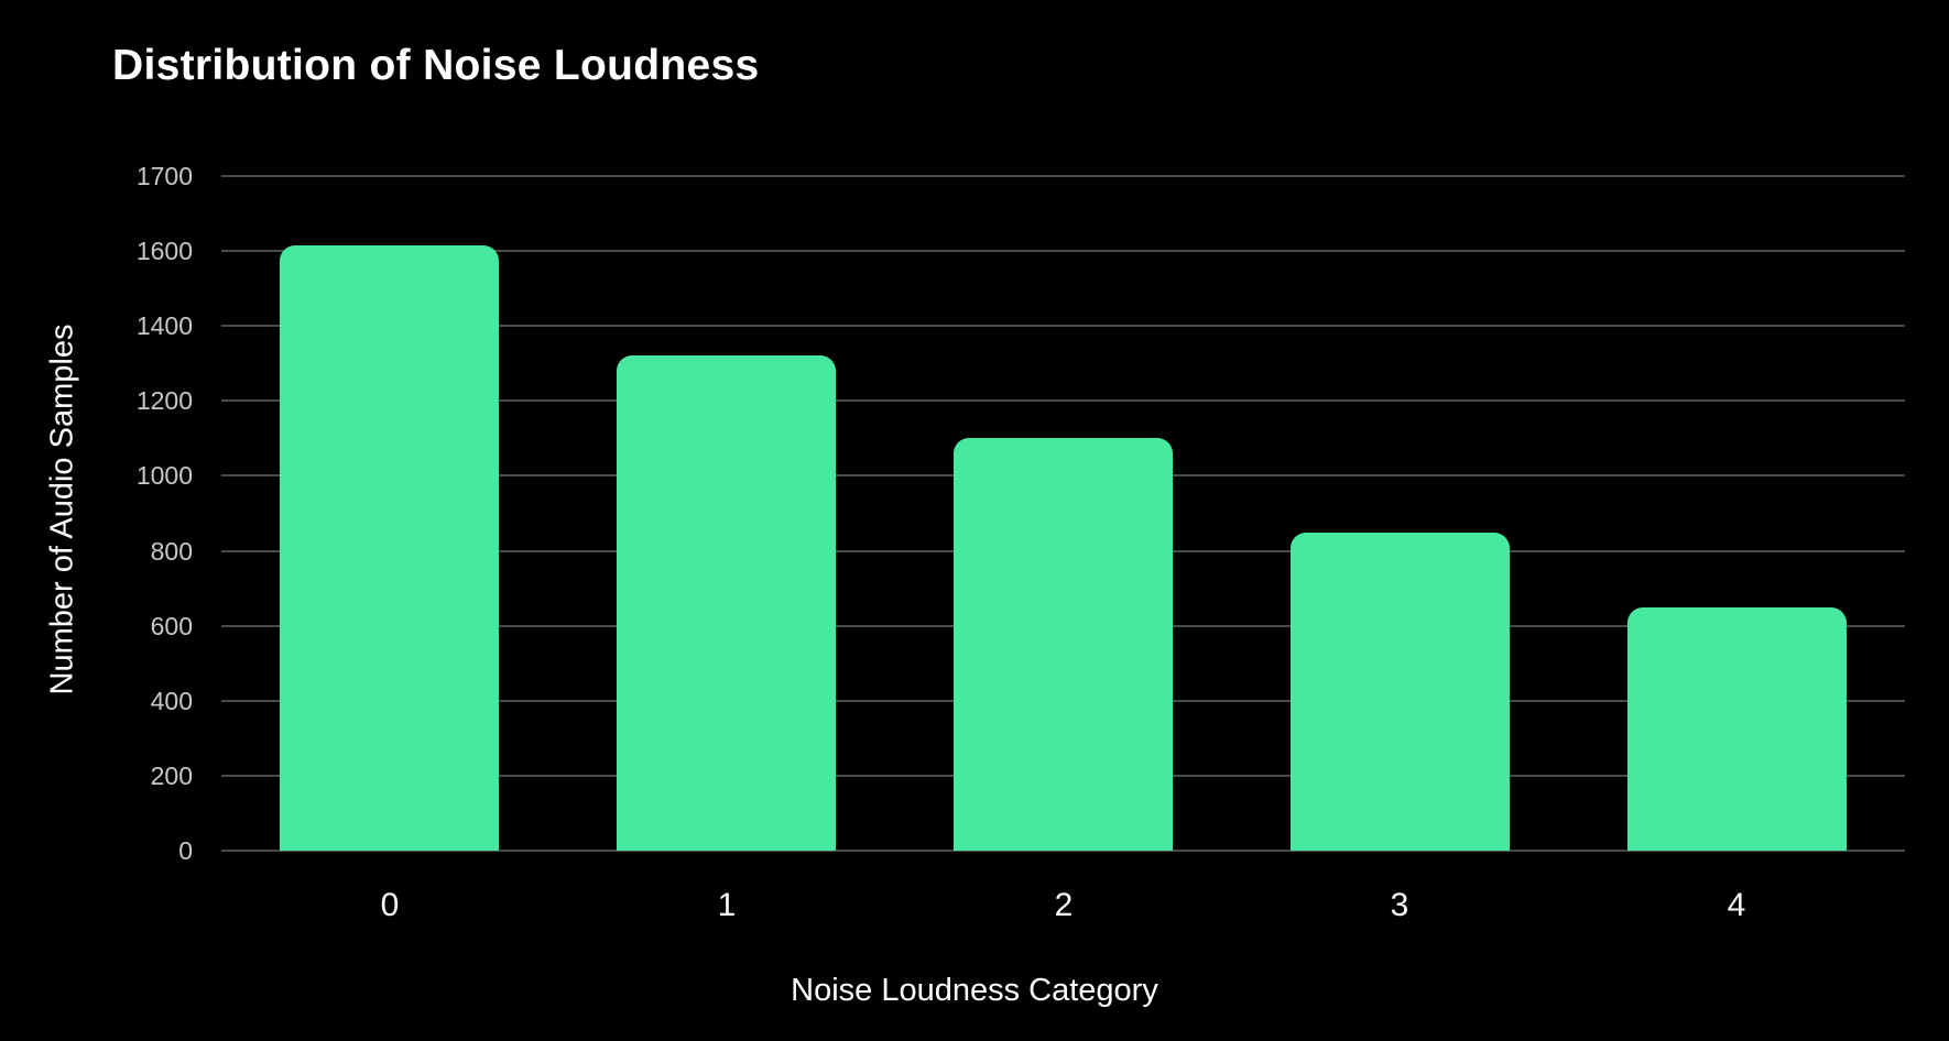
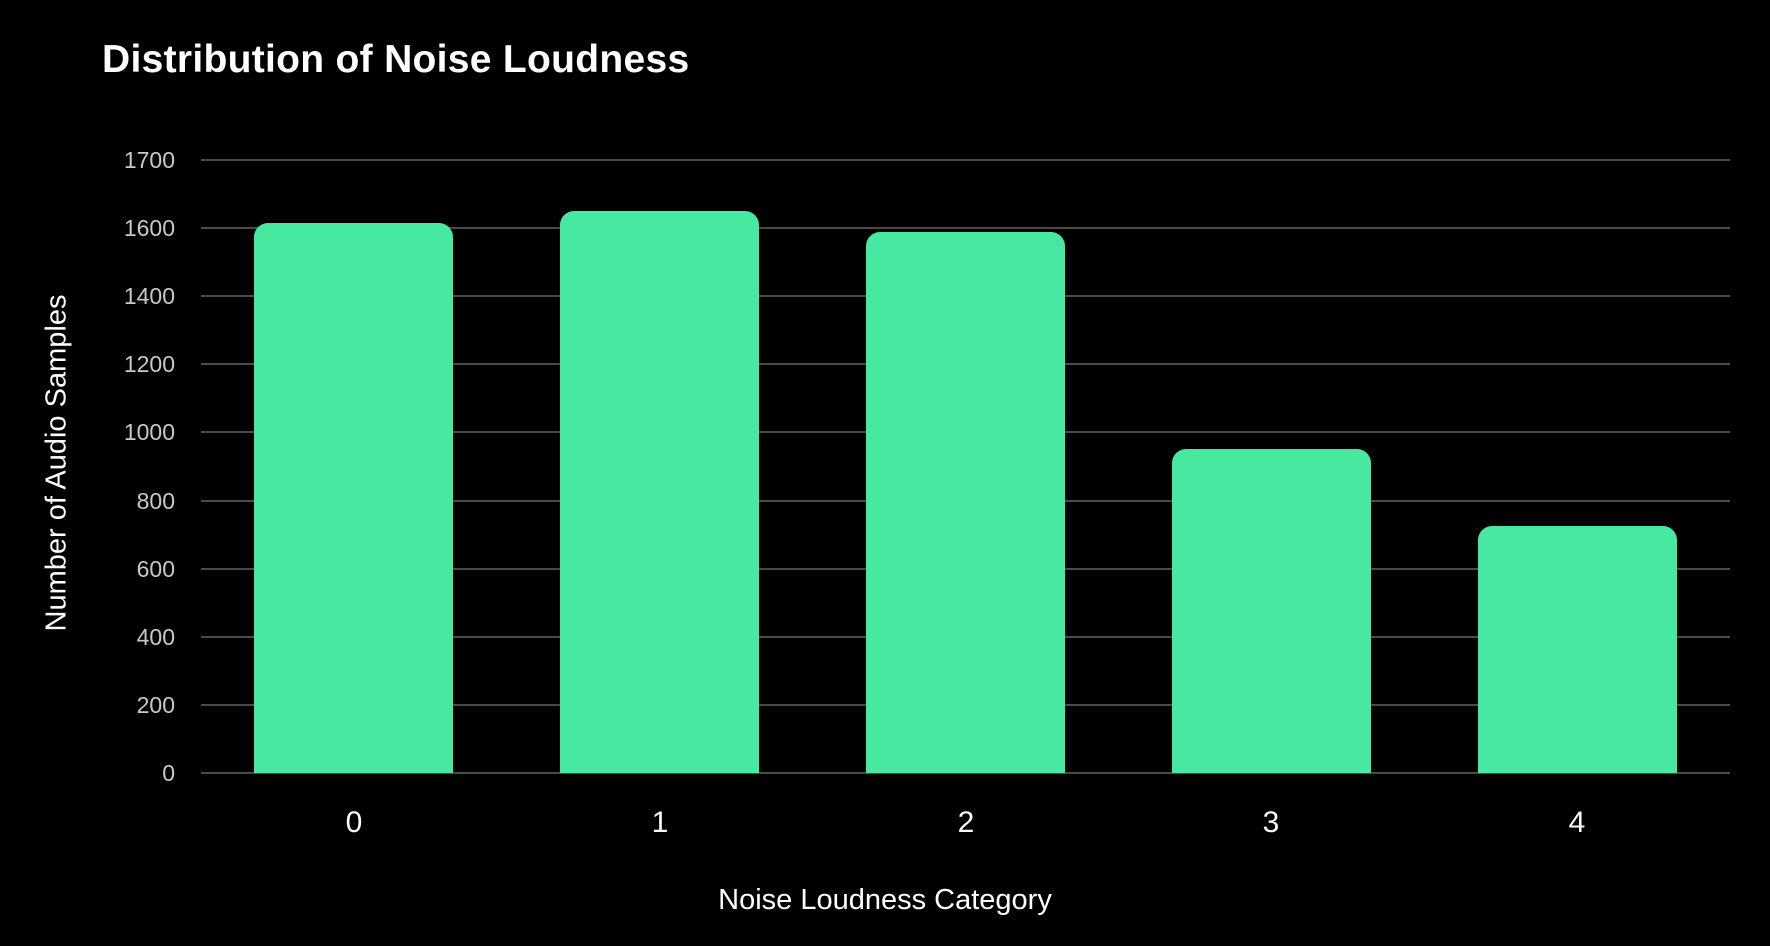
1: 1320 -> 1650
2: 1100 -> 1590
3: 850 -> 950
4: 650 -> 720
